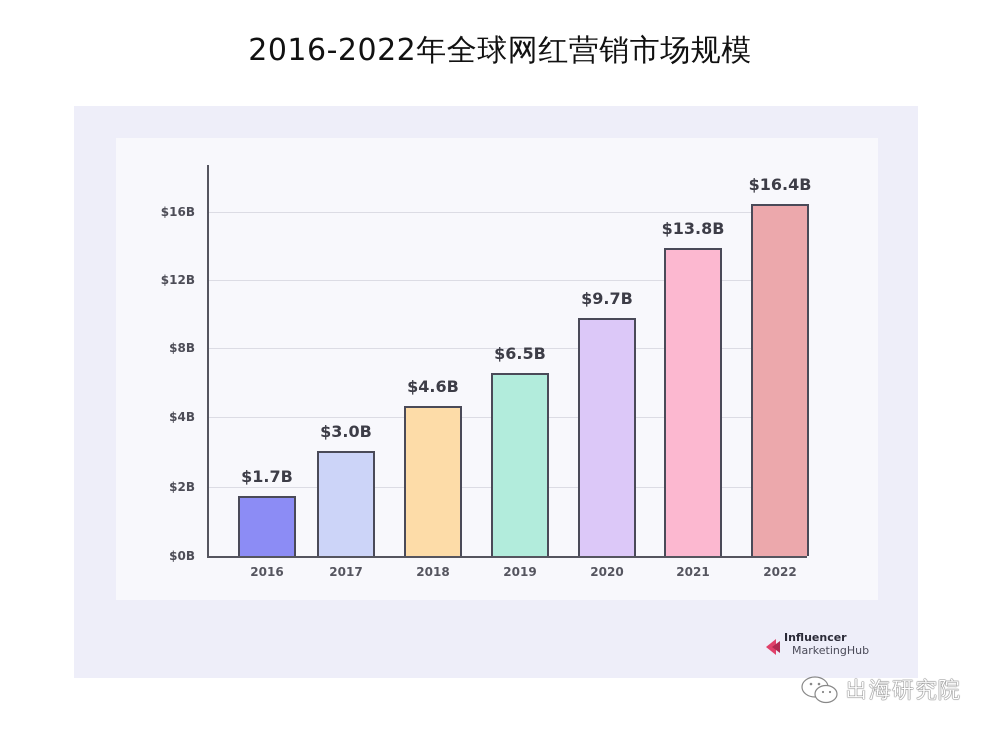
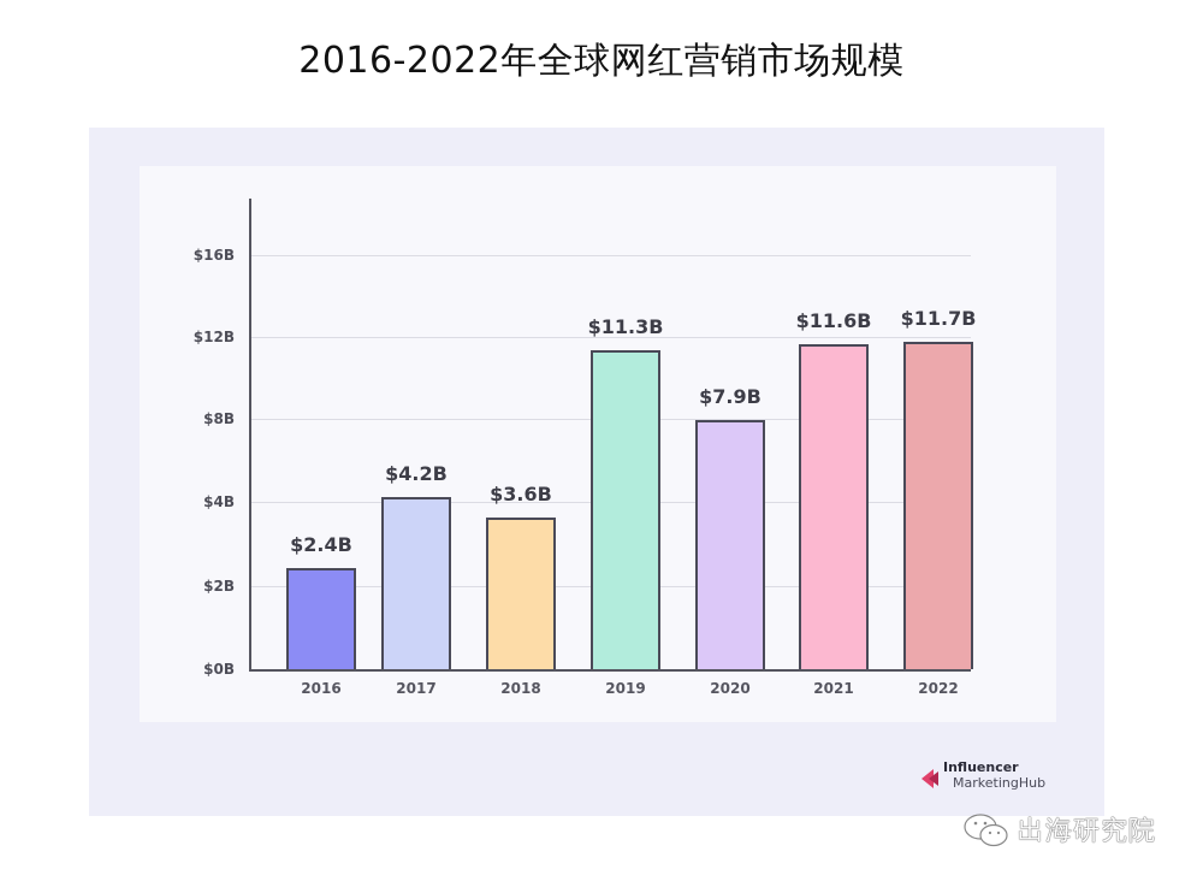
2016: $1.7B -> $2.4B
2017: $3.0B -> $4.2B
2018: $4.6B -> $3.6B
2019: $6.5B -> $11.3B
2020: $9.7B -> $7.9B
2021: $13.8B -> $11.6B
2022: $16.4B -> $11.7B
